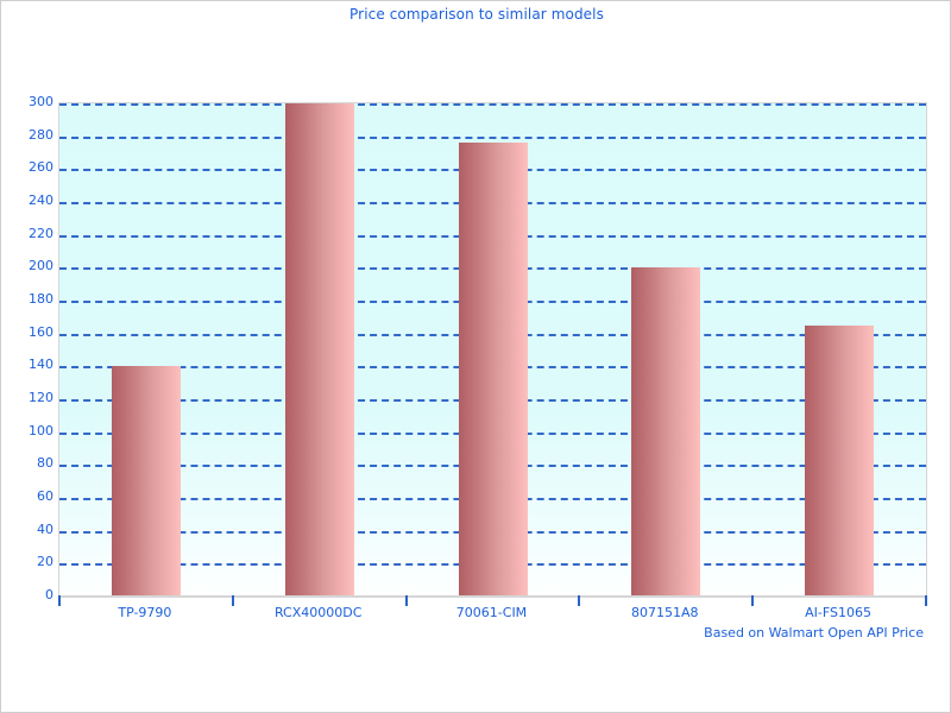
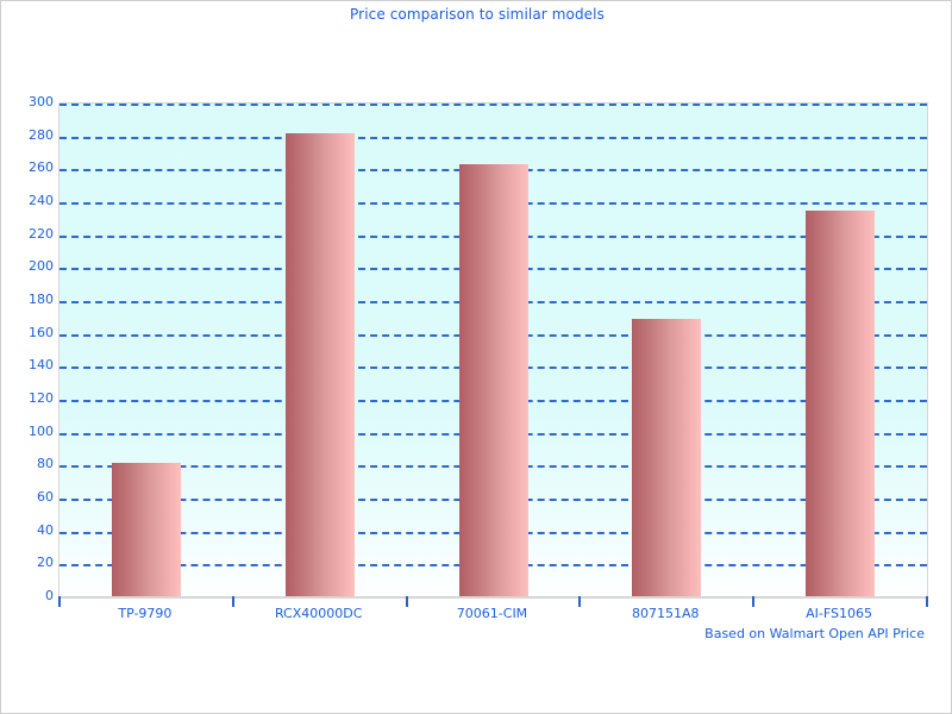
TP-9790: 140 -> 82
RCX40000DC: 300 -> 282
70061-CIM: 276 -> 263
807151A8: 200 -> 169
AI-FS1065: 165 -> 235
